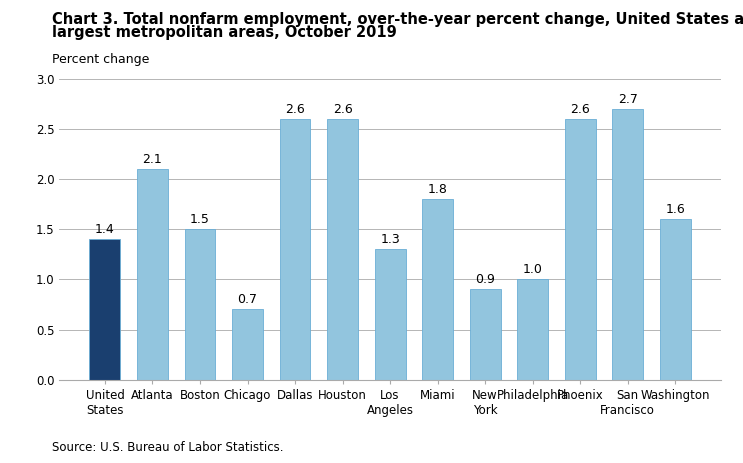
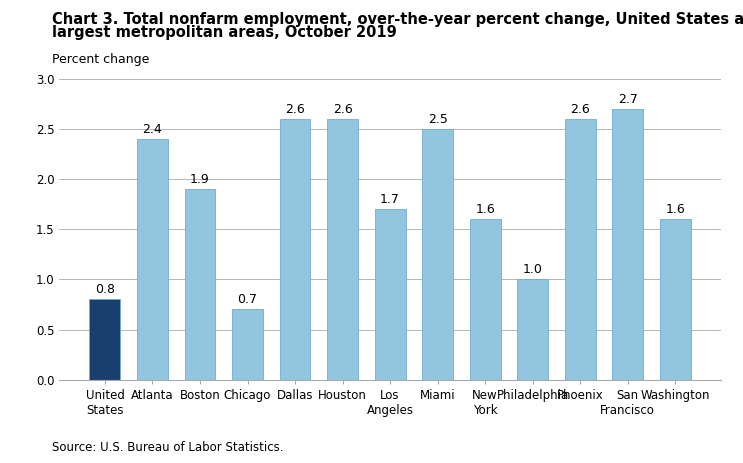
United States: 1.4 -> 0.8
Atlanta: 2.1 -> 2.4
Boston: 1.5 -> 1.9
Los Angeles: 1.3 -> 1.7
Miami: 1.8 -> 2.5
New York: 0.9 -> 1.6
